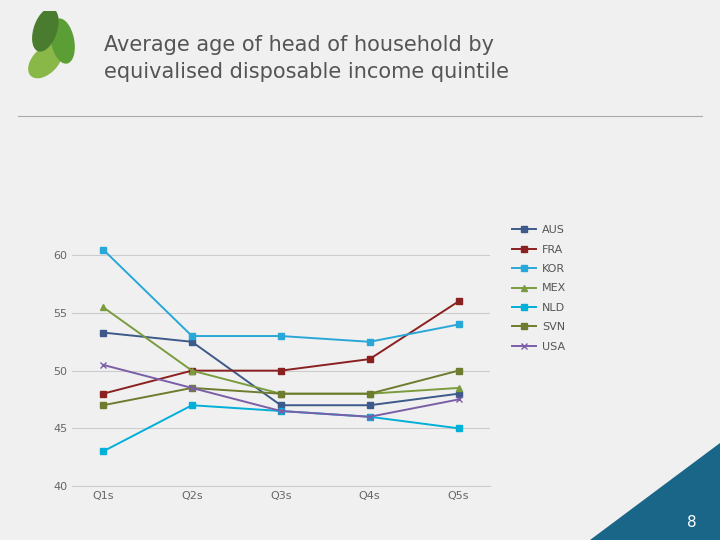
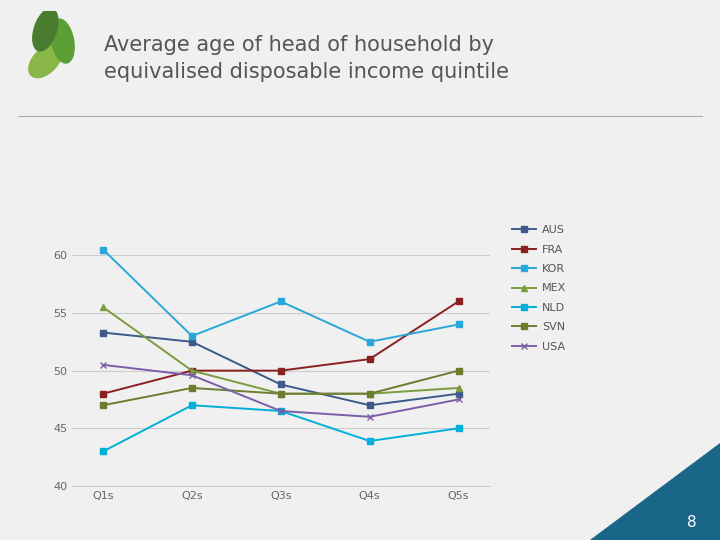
USA/Q2s: 48.5 -> 49.6
AUS/Q3s: 47.0 -> 48.8
KOR/Q3s: 53.0 -> 56.0
NLD/Q4s: 46.0 -> 43.9
